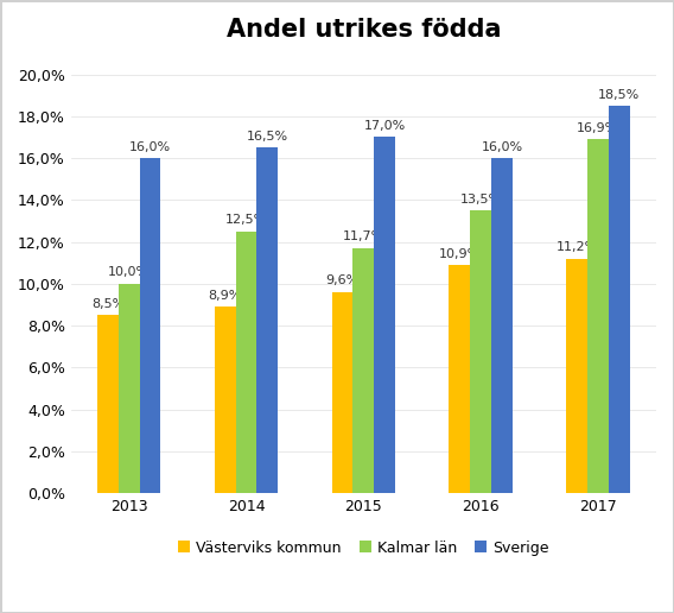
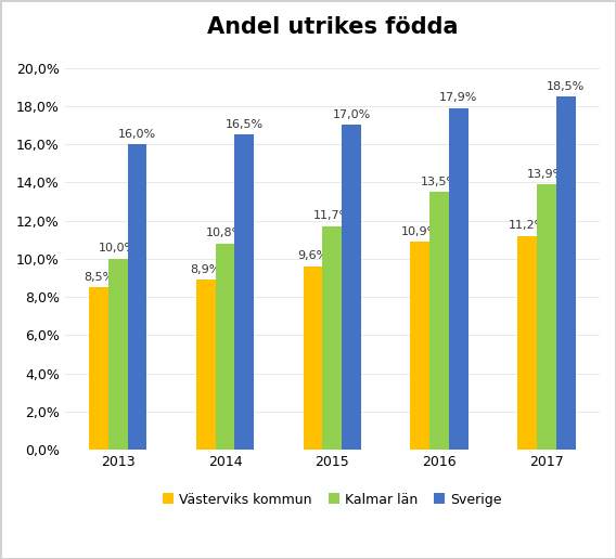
Kalmar län/2014: 12,5% -> 10,8%
Sverige/2016: 16,0% -> 17,9%
Kalmar län/2017: 16,9% -> 13,9%
